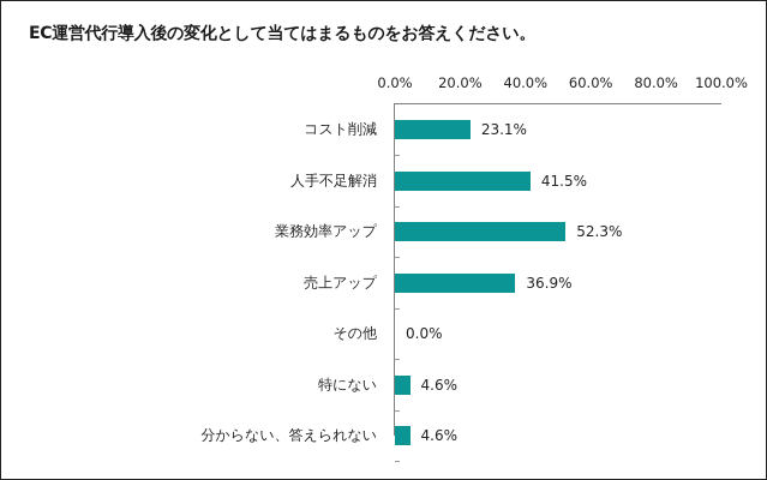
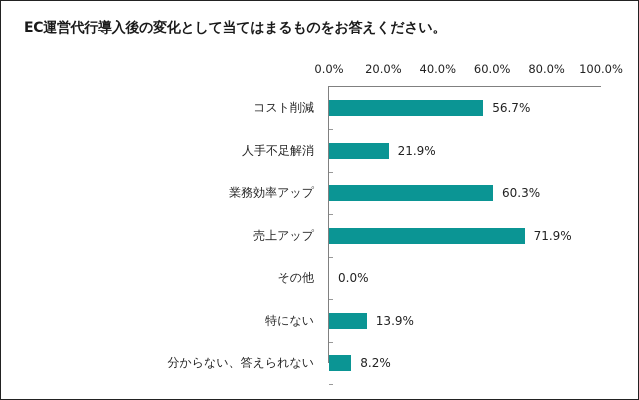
コスト削減: 23.1% -> 56.7%
人手不足解消: 41.5% -> 21.9%
業務効率アップ: 52.3% -> 60.3%
売上アップ: 36.9% -> 71.9%
特にない: 4.6% -> 13.9%
分からない、答えられない: 4.6% -> 8.2%
